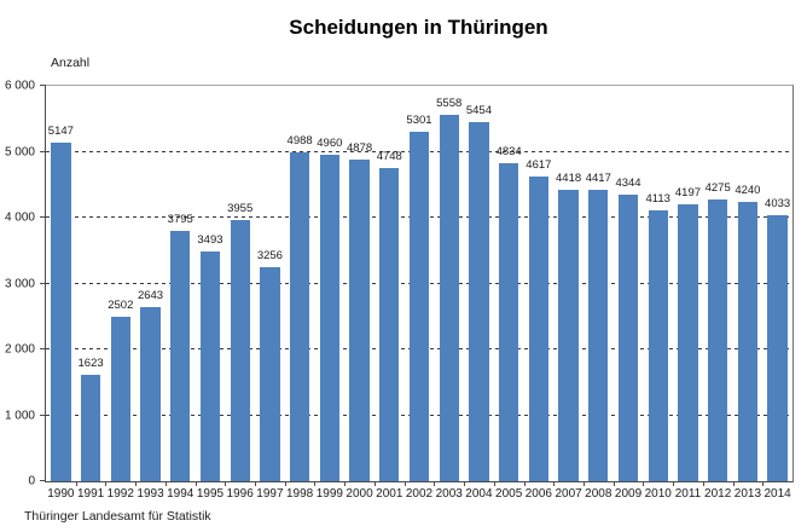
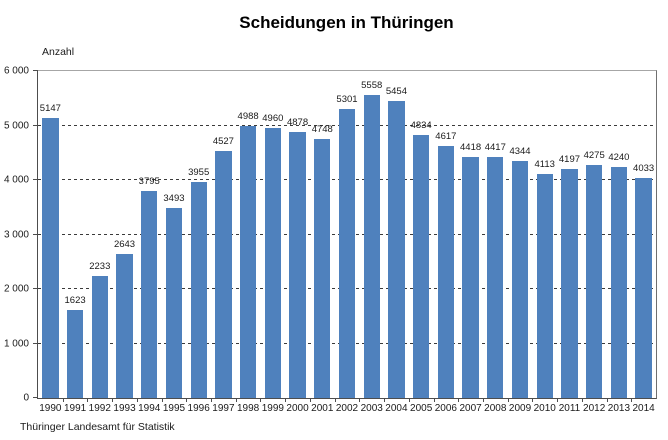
1992: 2502 -> 2233
1997: 3256 -> 4527
